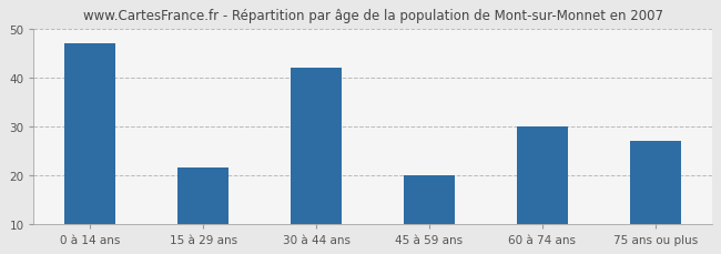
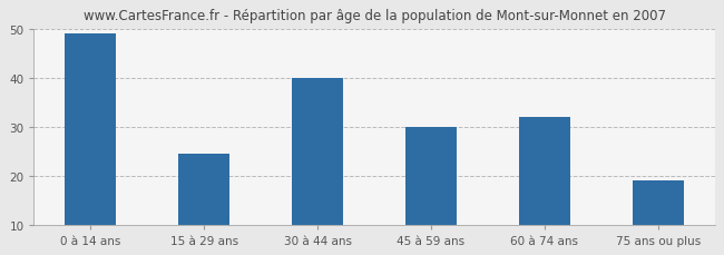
0 à 14 ans: 47.0 -> 49.0
15 à 29 ans: 21.5 -> 24.5
30 à 44 ans: 42.0 -> 40.0
45 à 59 ans: 20.0 -> 30.0
60 à 74 ans: 30.0 -> 32.0
75 ans ou plus: 27.0 -> 19.0
